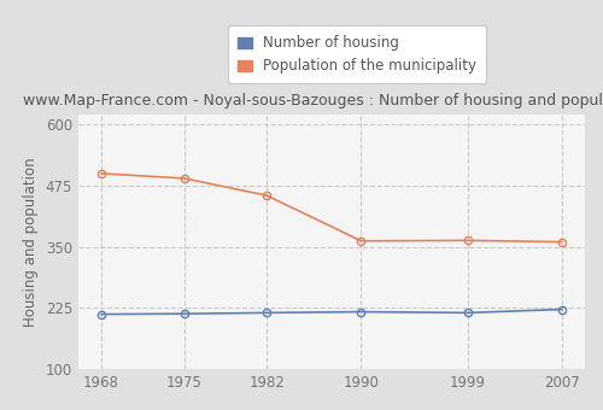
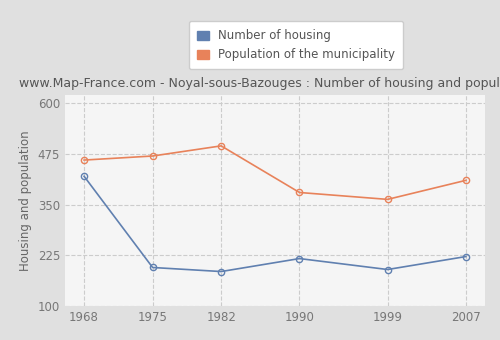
Number of housing/1968: 212 -> 420
Population of the municipality/1968: 500 -> 460
Number of housing/1975: 213 -> 195
Population of the municipality/1975: 490 -> 470
Number of housing/1982: 215 -> 185
Population of the municipality/1982: 455 -> 495
Population of the municipality/1990: 362 -> 380
Number of housing/1999: 215 -> 190
Population of the municipality/2007: 360 -> 410
